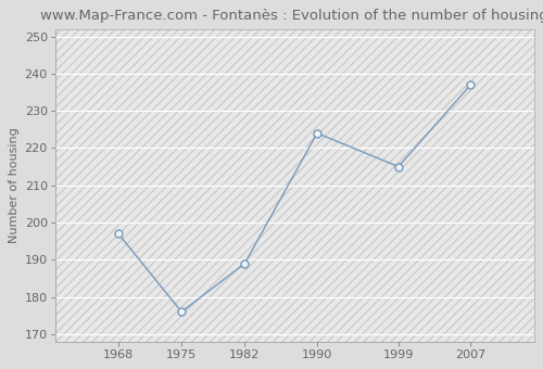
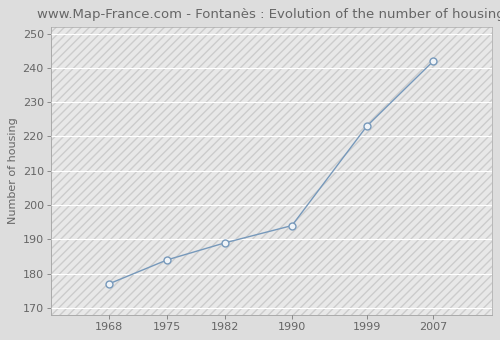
1968: 197 -> 177
1975: 176 -> 184
1990: 224 -> 194
1999: 215 -> 223
2007: 237 -> 242
